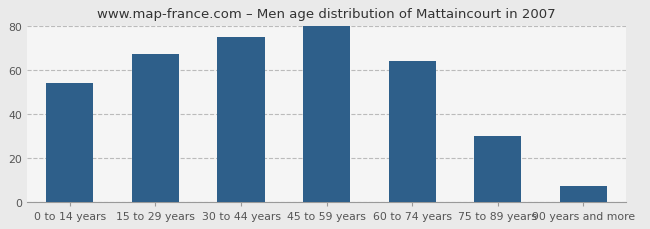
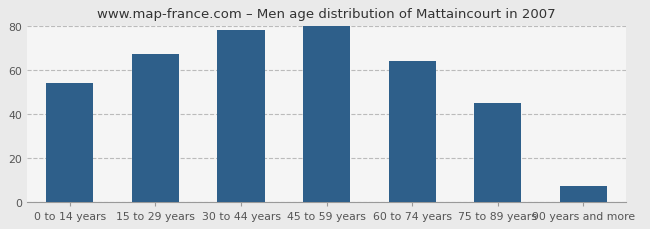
30 to 44 years: 75 -> 78
75 to 89 years: 30 -> 45
